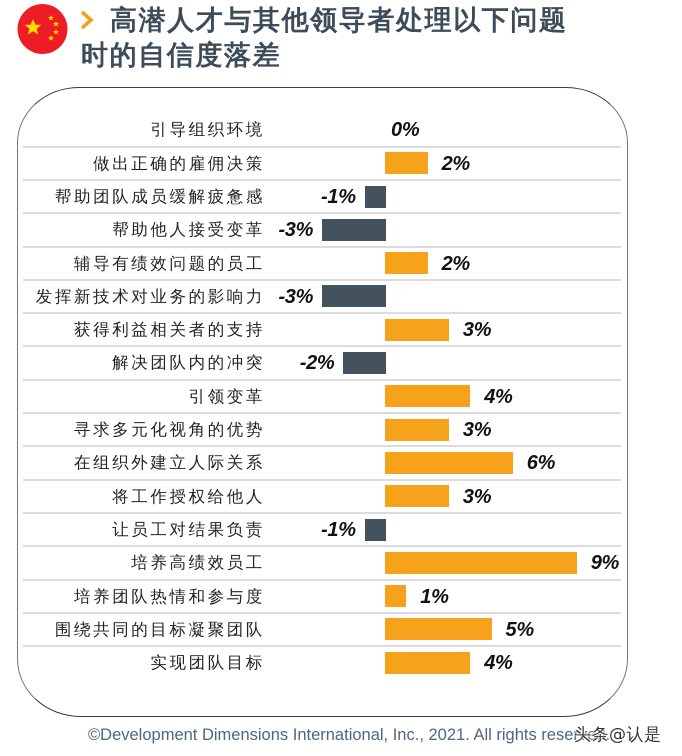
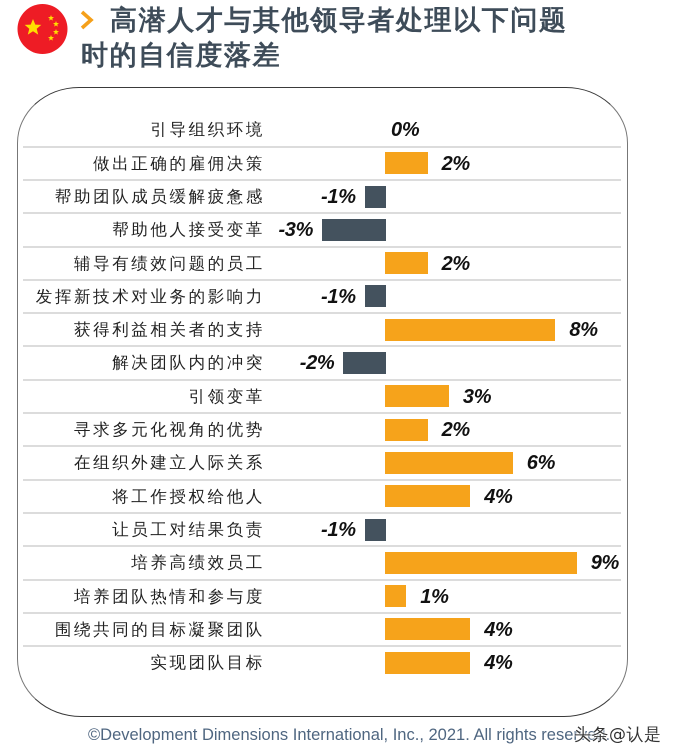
发挥新技术对业务的影响力: -3% -> -1%
获得利益相关者的支持: 3% -> 8%
引领变革: 4% -> 3%
寻求多元化视角的优势: 3% -> 2%
将工作授权给他人: 3% -> 4%
围绕共同的目标凝聚团队: 5% -> 4%
